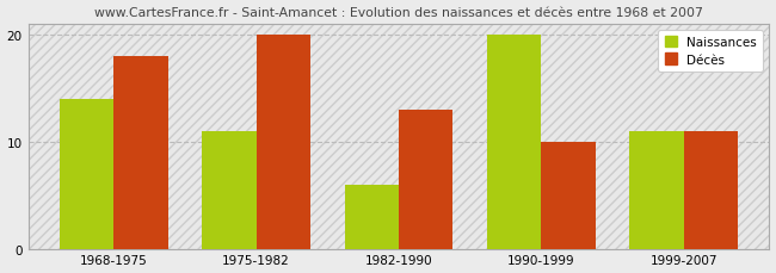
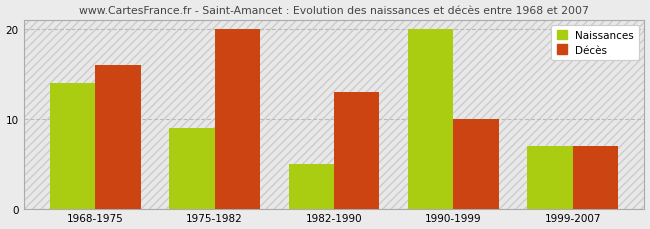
Décès/1968-1975: 18 -> 16
Naissances/1975-1982: 11 -> 9
Naissances/1982-1990: 6 -> 5
Naissances/1999-2007: 11 -> 7
Décès/1999-2007: 11 -> 7
